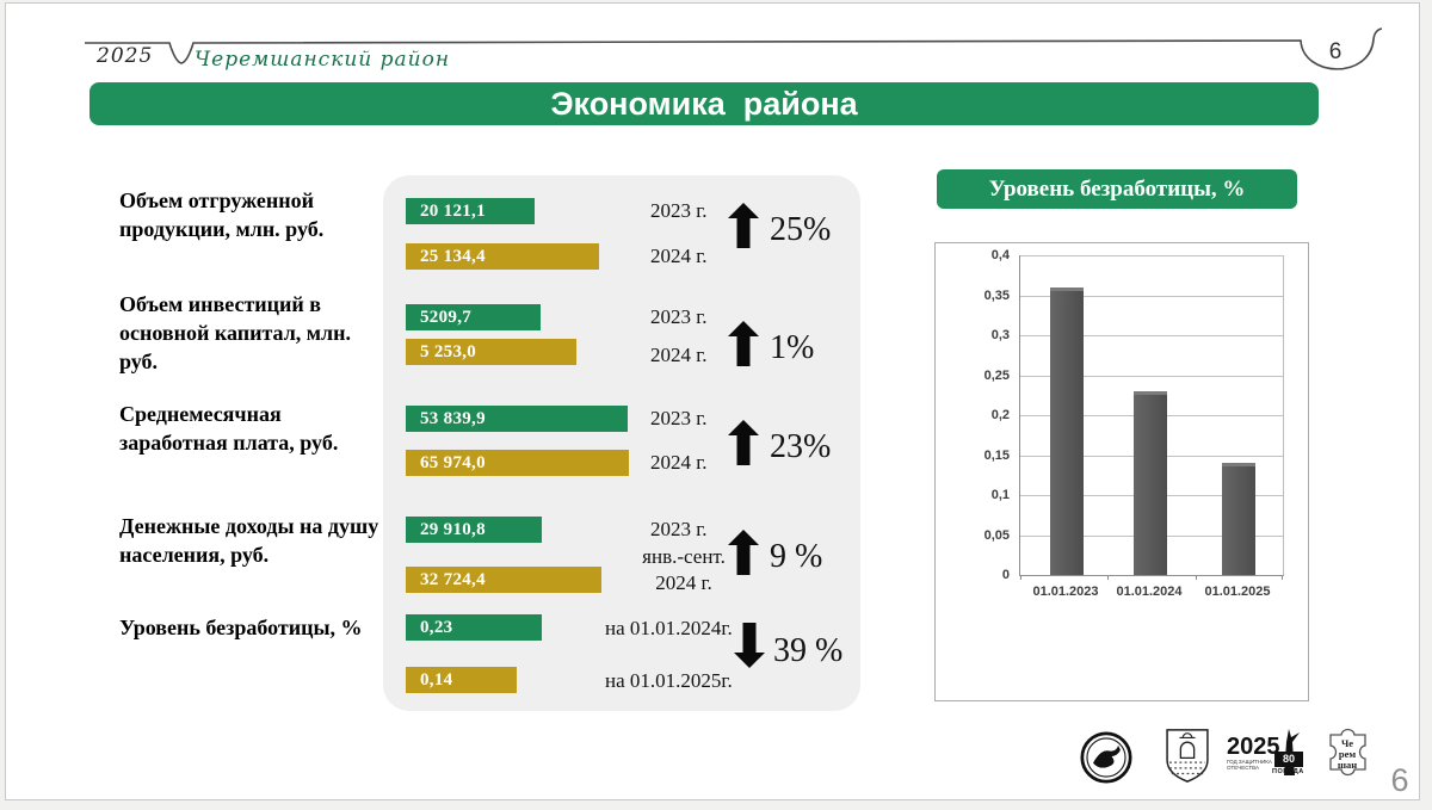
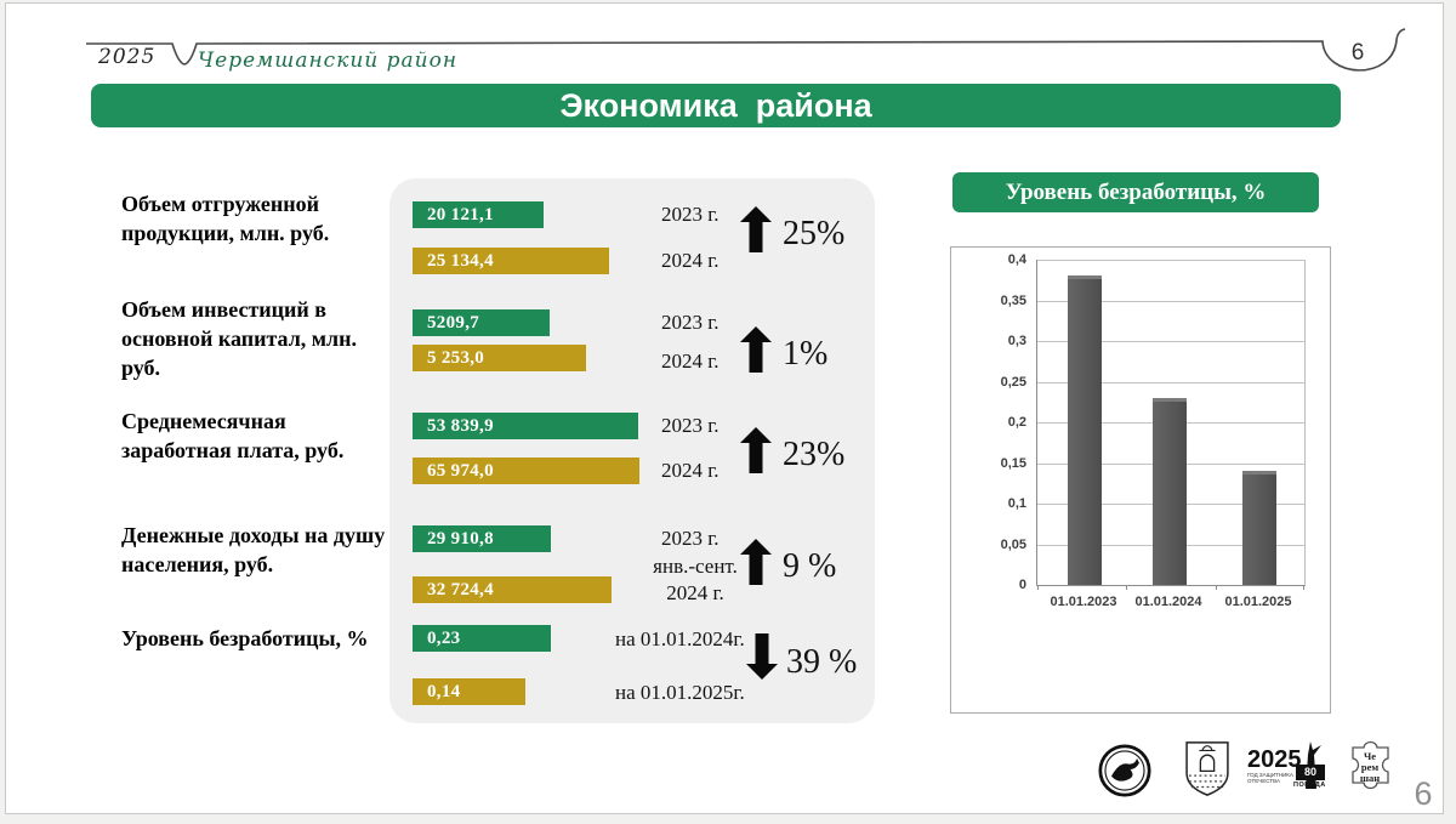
01.01.2023: 0,36 -> 0,38
